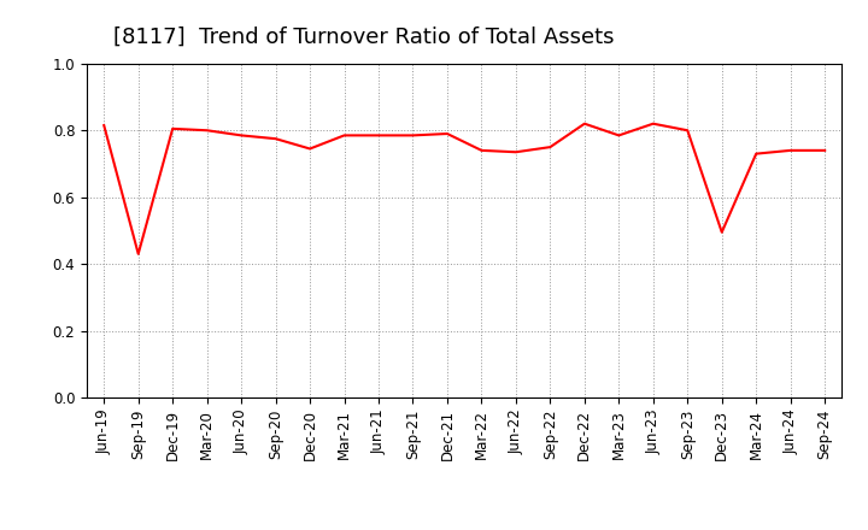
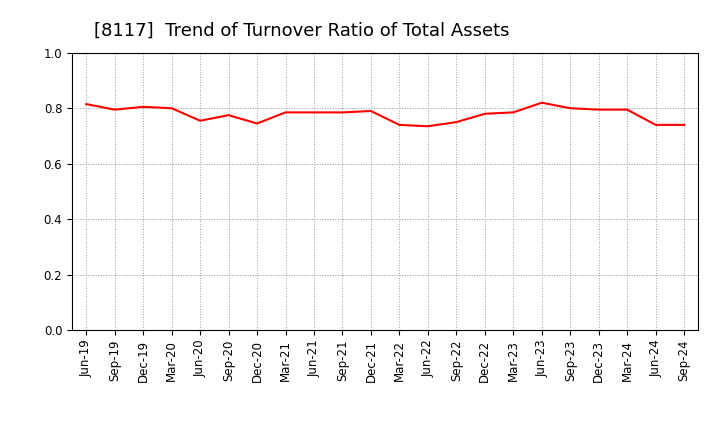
Sep-19: 0.430 -> 0.795
Jun-20: 0.785 -> 0.755
Dec-22: 0.820 -> 0.780
Dec-23: 0.495 -> 0.795
Mar-24: 0.730 -> 0.795
